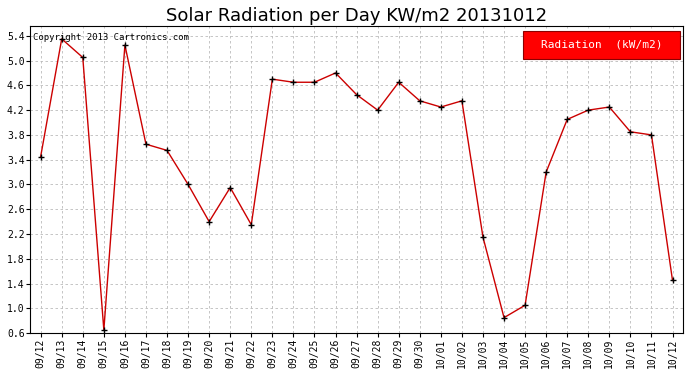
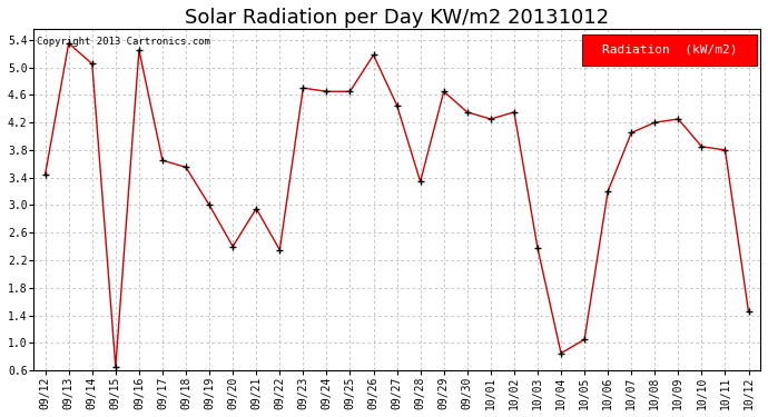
09/26: 4.80 -> 5.18
09/28: 4.20 -> 3.34
10/03: 2.15 -> 2.38
